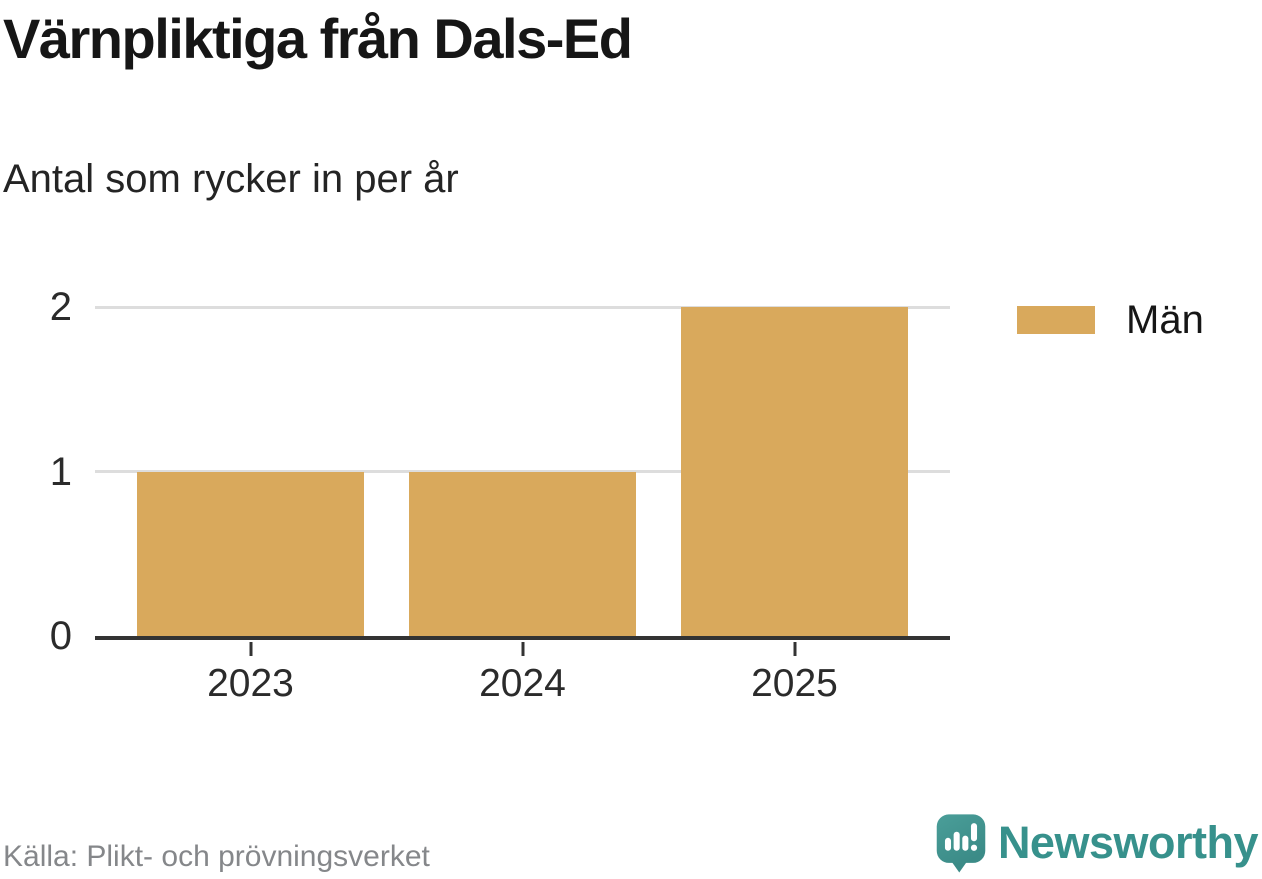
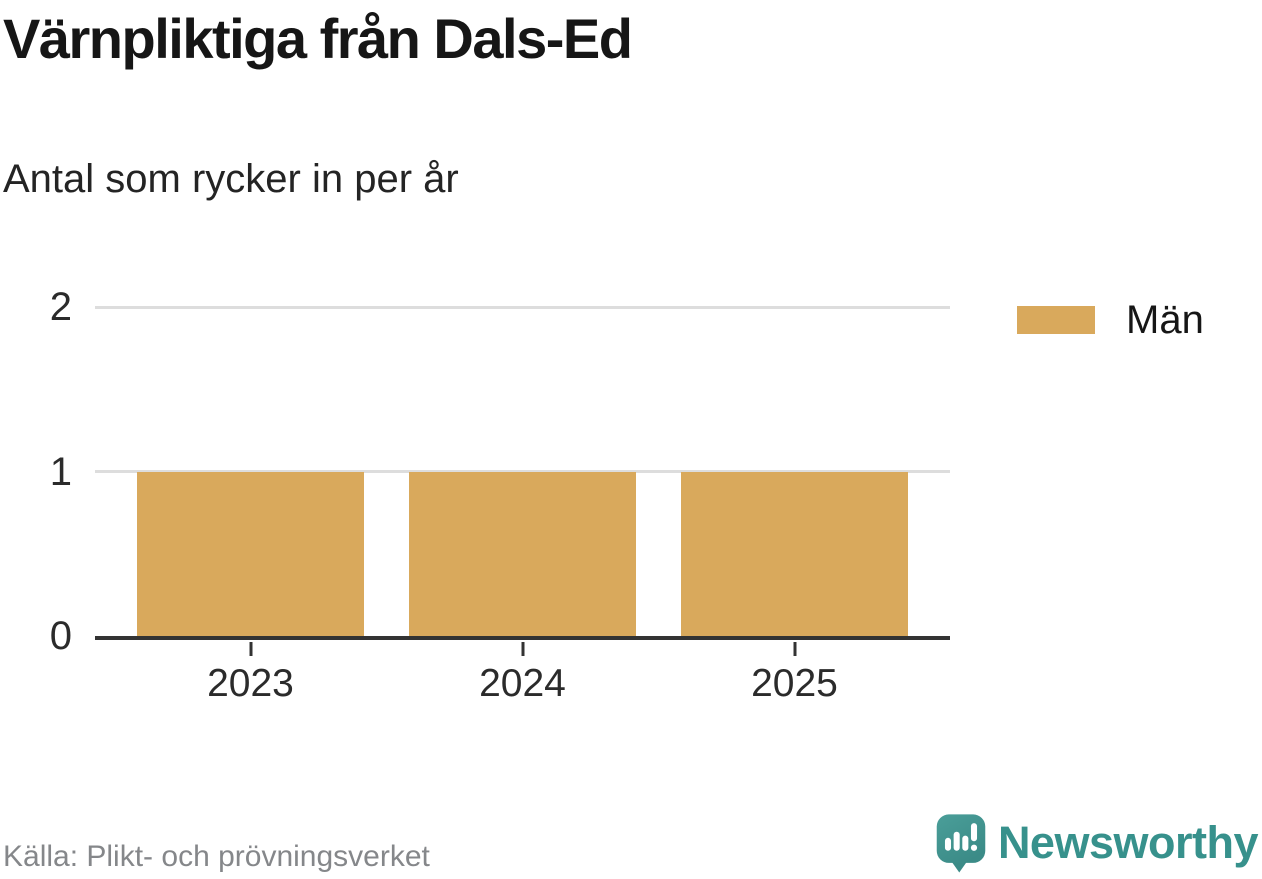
2025: 2 -> 1
